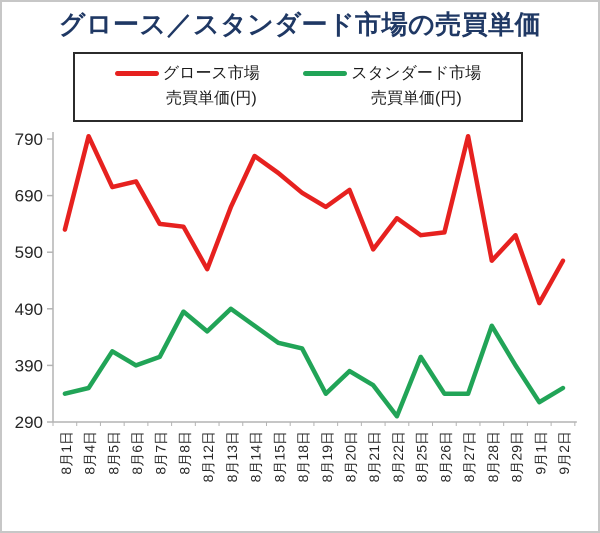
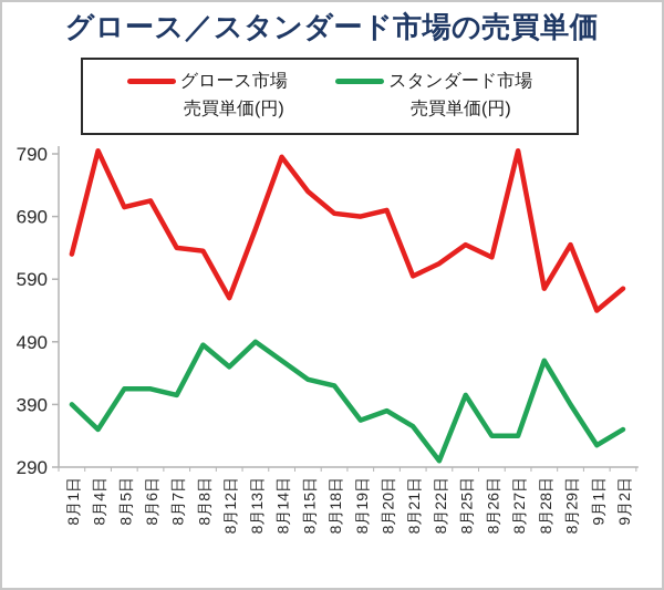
スタンダード市場 売買単価(円)/8月1日: 340 -> 390
スタンダード市場 売買単価(円)/8月6日: 390 -> 420
グロース市場 売買単価(円)/8月14日: 760 -> 780
グロース市場 売買単価(円)/8月19日: 670 -> 690
スタンダード市場 売買単価(円)/8月19日: 340 -> 360
グロース市場 売買単価(円)/8月22日: 650 -> 620
グロース市場 売買単価(円)/8月25日: 620 -> 640
グロース市場 売買単価(円)/8月29日: 620 -> 640
グロース市場 売買単価(円)/9月1日: 500 -> 540
